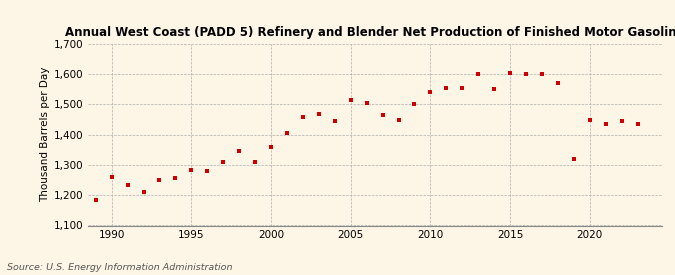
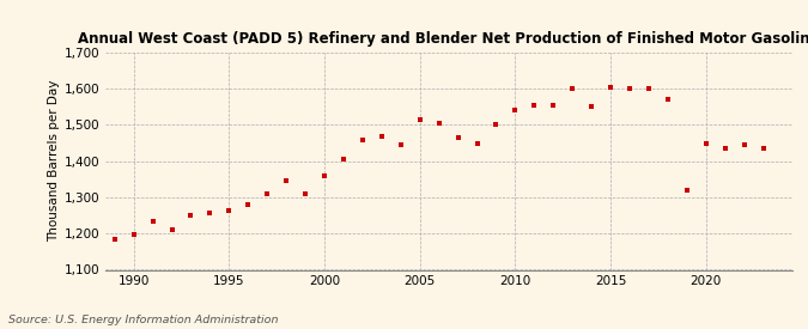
1990: 1,260 -> 1,198
1995: 1,285 -> 1,265
